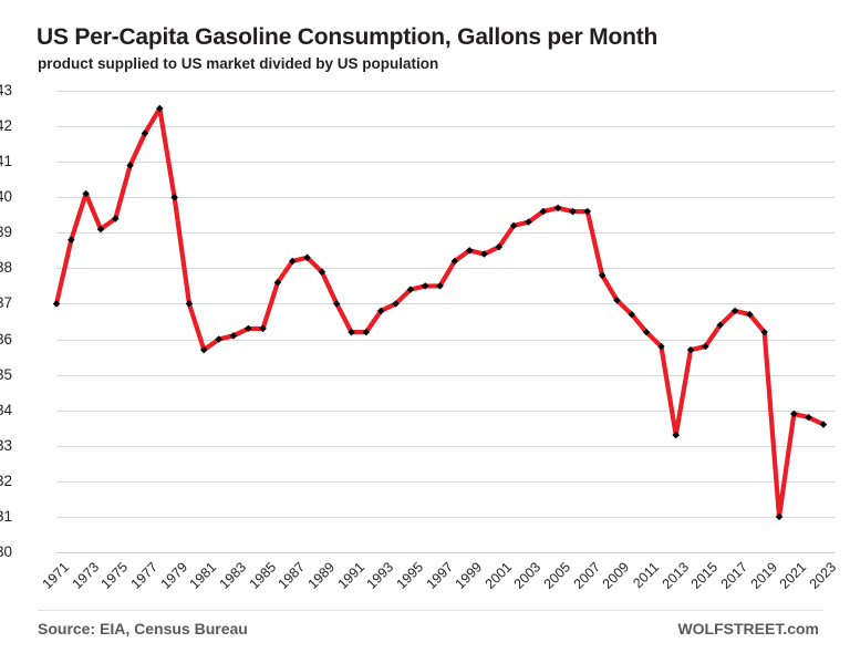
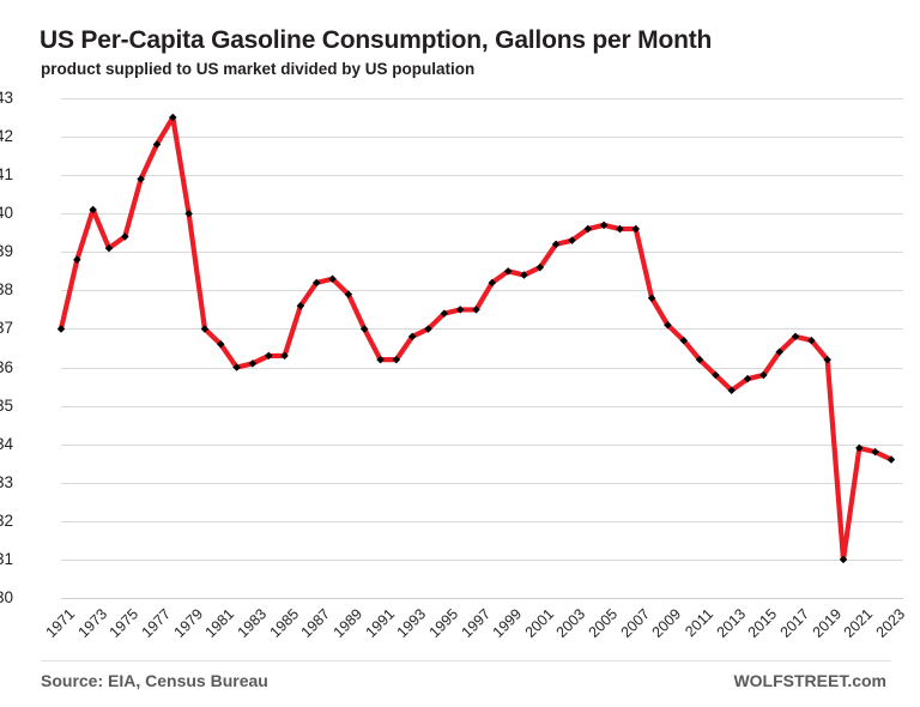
1981: 35.7 -> 36.6
2013: 33.3 -> 35.4
